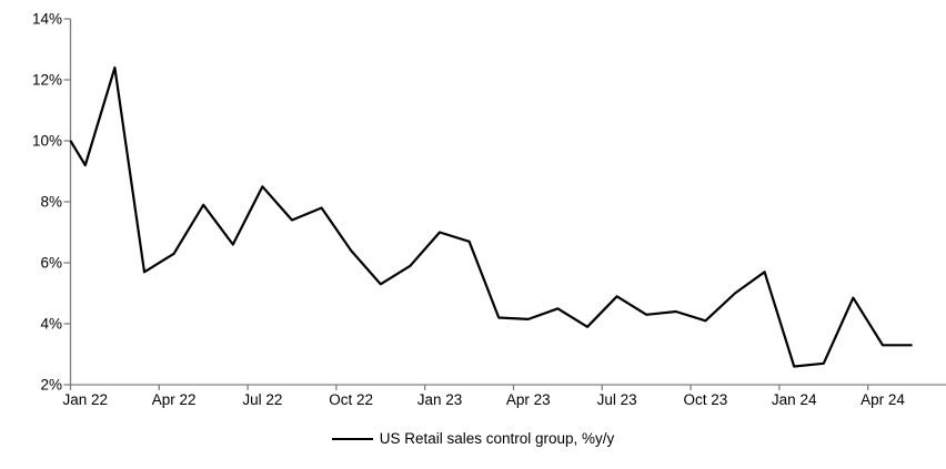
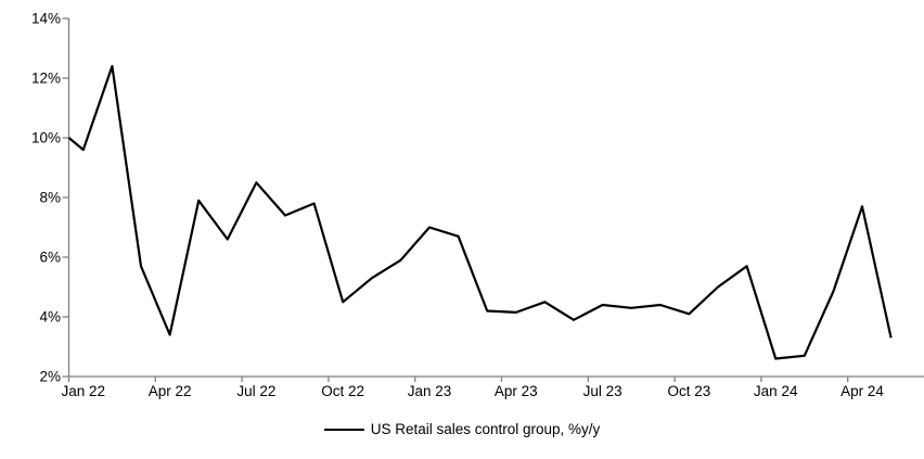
Jan 22: 9.2% -> 9.6%
Apr 22: 6.3% -> 3.4%
Oct 22: 6.4% -> 4.5%
Jul 23: 4.9% -> 4.4%
Apr 24: 3.3% -> 7.7%
